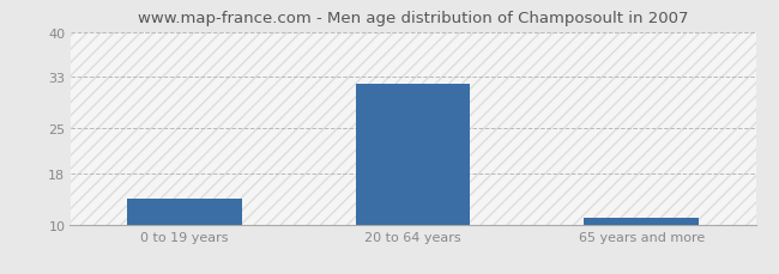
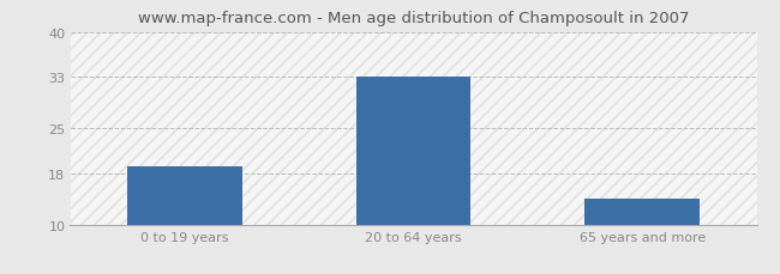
0 to 19 years: 14 -> 19
20 to 64 years: 32 -> 33
65 years and more: 11 -> 14
